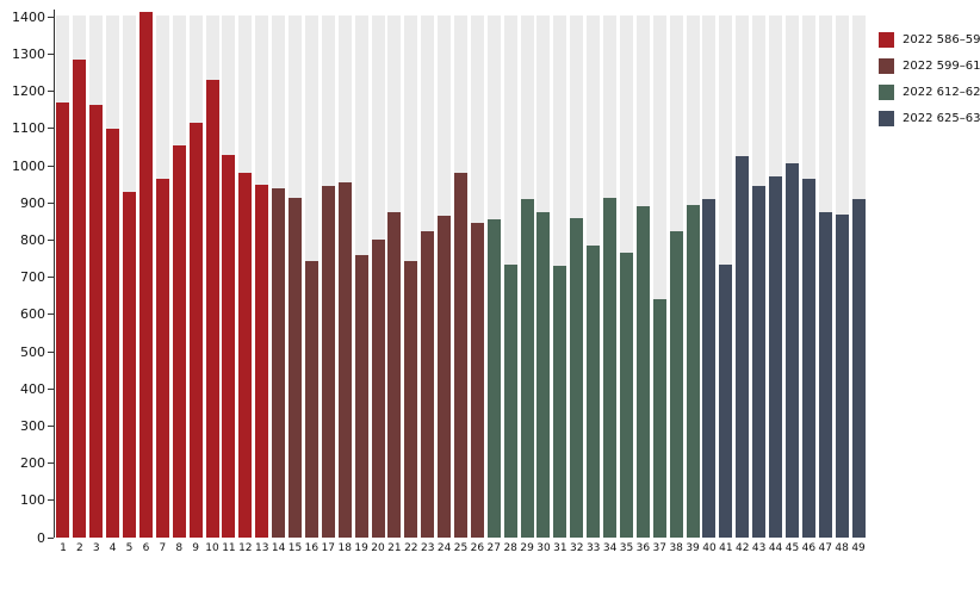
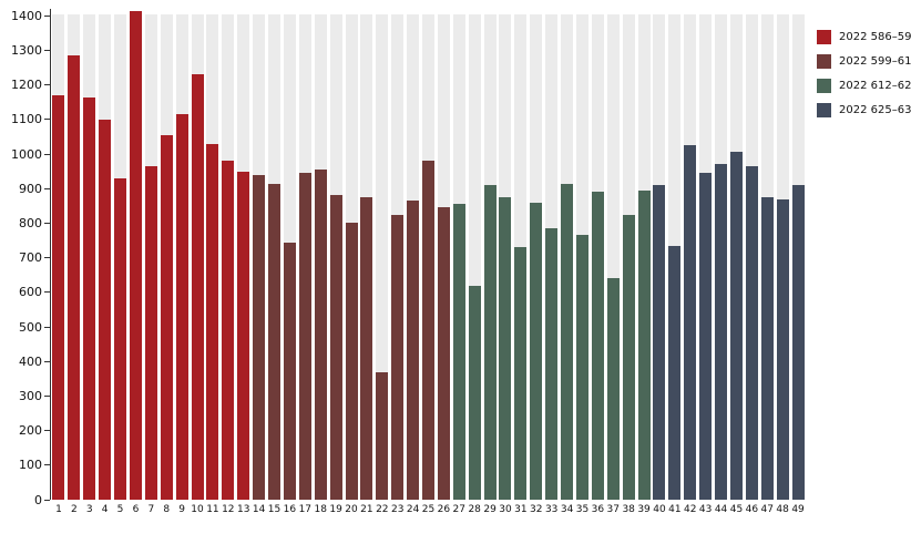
19: 760 -> 880
22: 740 -> 370
28: 740 -> 620
